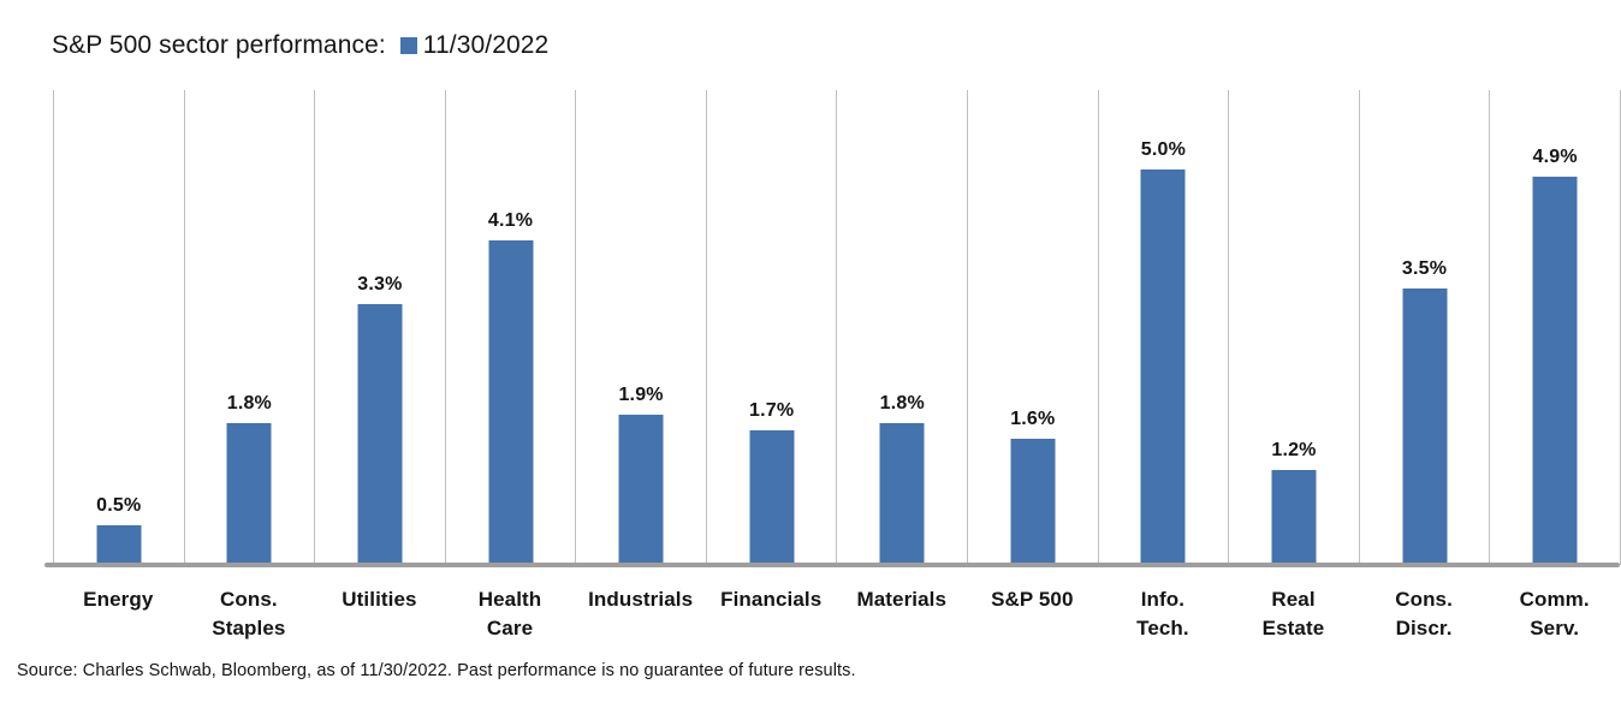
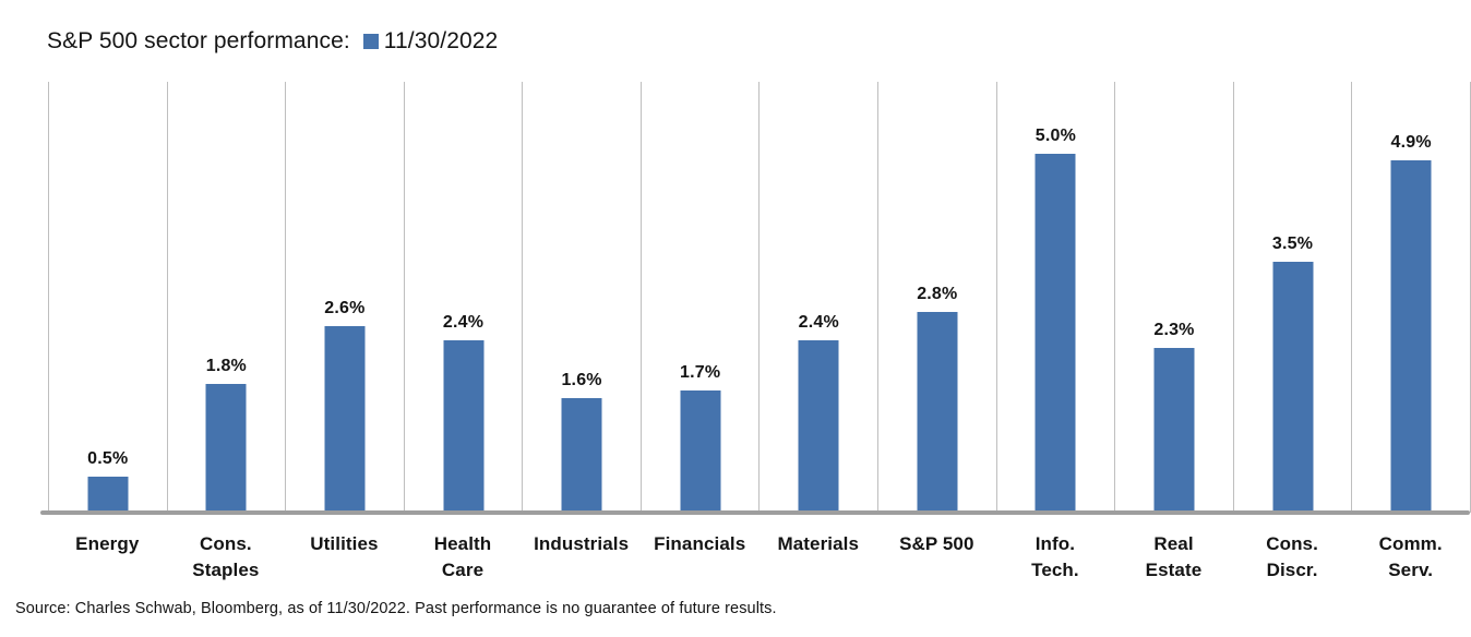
Utilities: 3.3% -> 2.6%
Health Care: 4.1% -> 2.4%
Industrials: 1.9% -> 1.6%
Materials: 1.8% -> 2.4%
S&P 500: 1.6% -> 2.8%
Real Estate: 1.2% -> 2.3%
